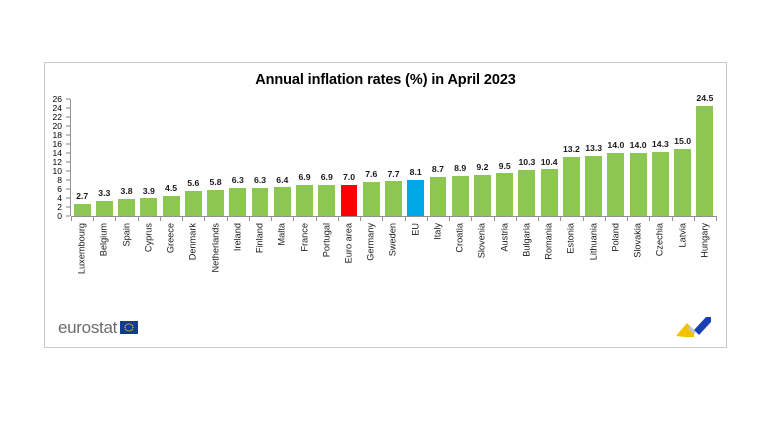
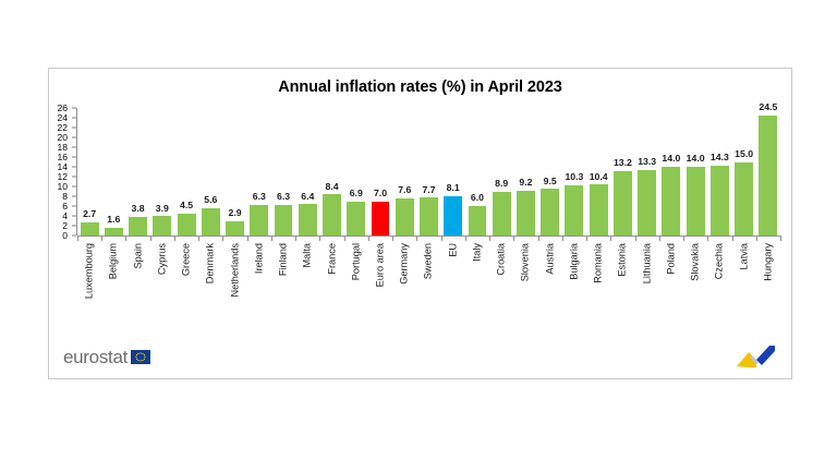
Belgium: 3.3 -> 1.6
Netherlands: 5.8 -> 2.9
France: 6.9 -> 8.4
Italy: 8.7 -> 6.0
